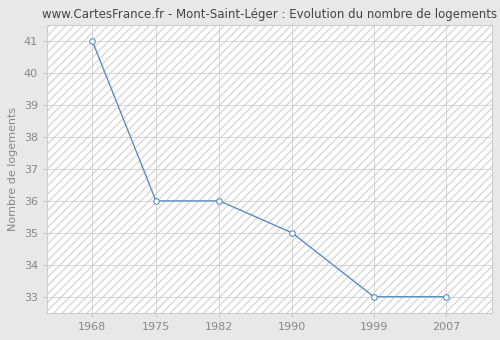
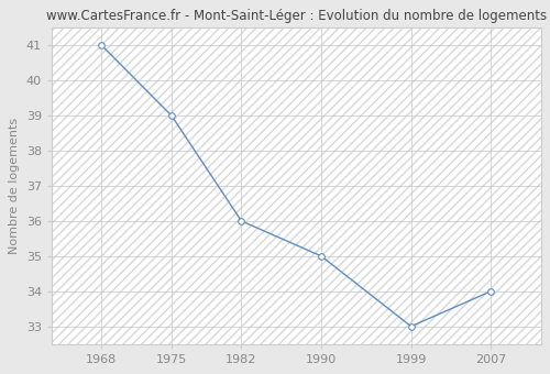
1975: 36 -> 39
2007: 33 -> 34
